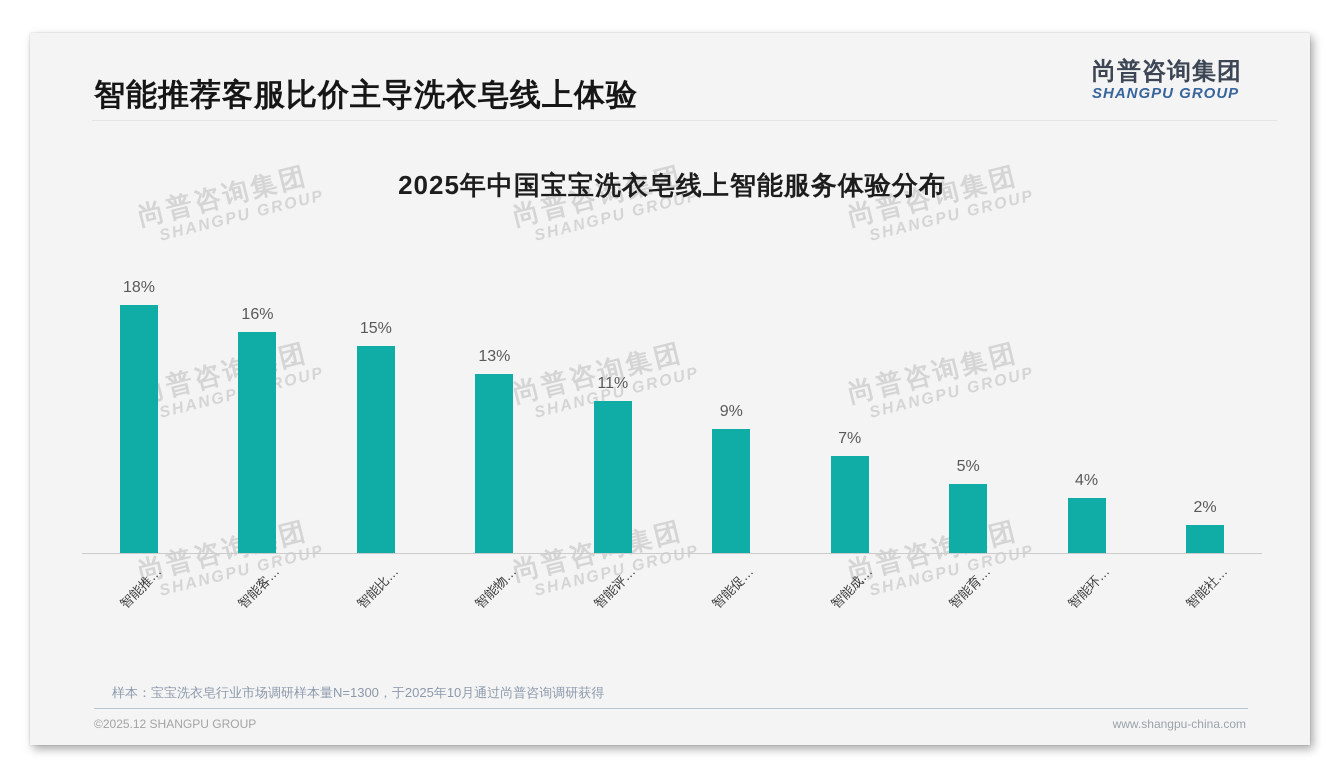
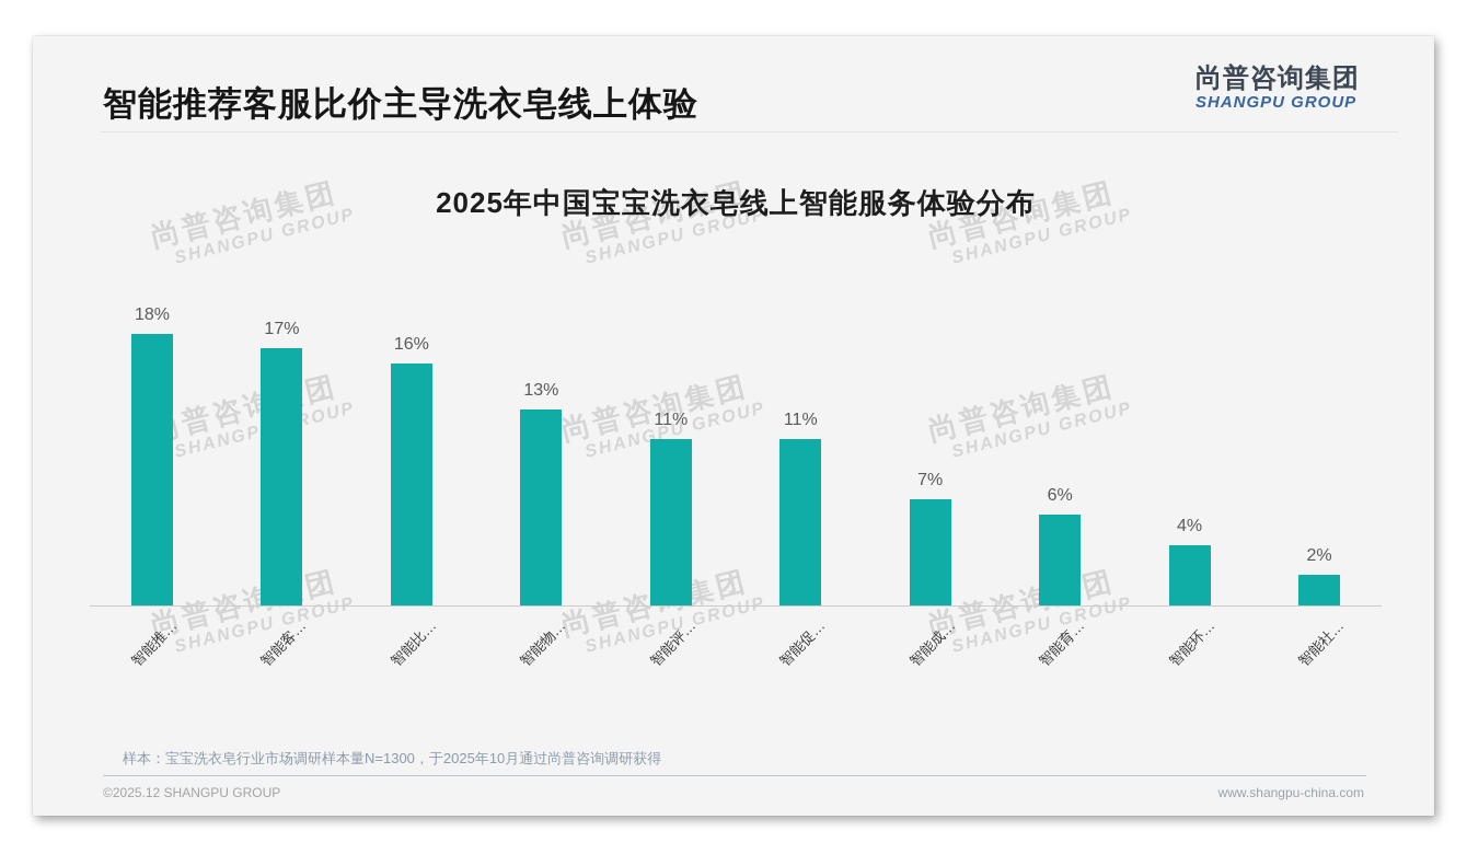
智能客…: 16% -> 17%
智能比…: 15% -> 16%
智能促…: 9% -> 11%
智能育…: 5% -> 6%
